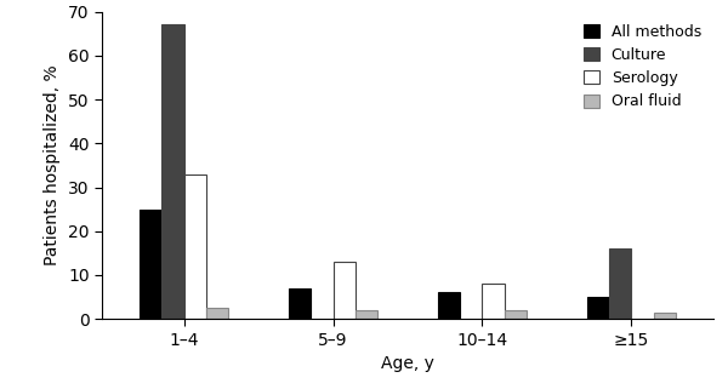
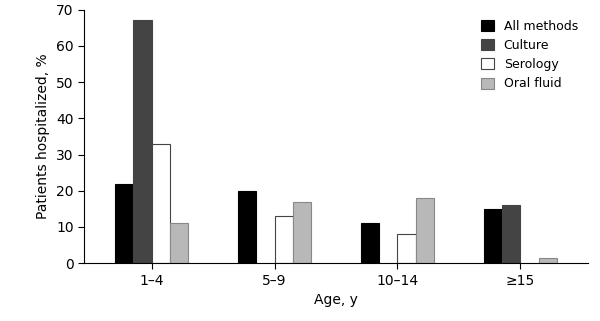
All methods/1–4: 25 -> 22
Oral fluid/1–4: 2.5 -> 11.0
All methods/5–9: 7 -> 20
Oral fluid/5–9: 2.0 -> 17.0
All methods/10–14: 6 -> 11
Oral fluid/10–14: 2.0 -> 18.0
All methods/≥15: 5 -> 15
